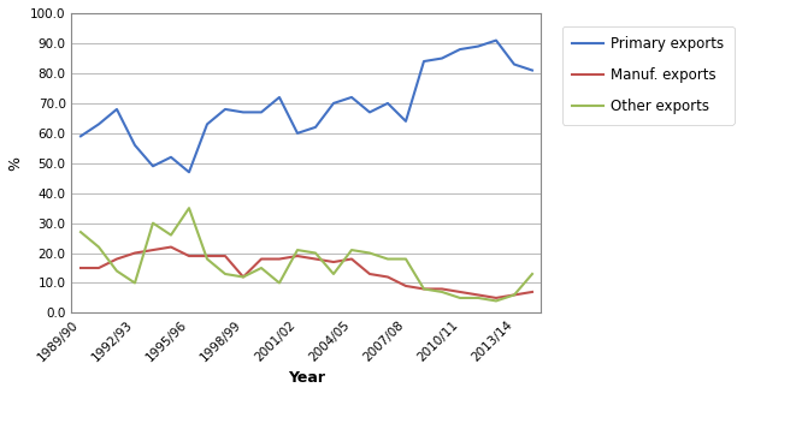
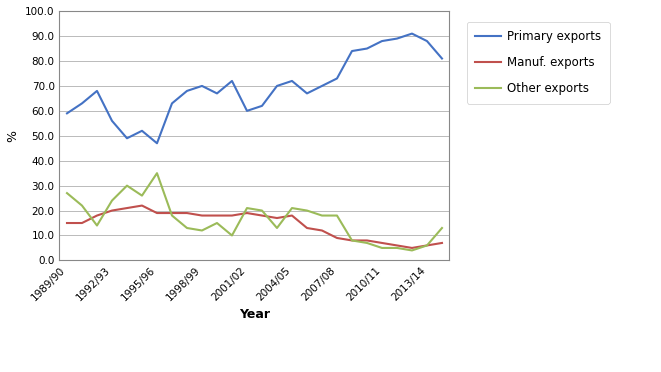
Other exports/1992/93: 10 -> 24
Primary exports/1998/99: 67 -> 70
Manuf. exports/1998/99: 12 -> 18
Primary exports/2007/08: 64 -> 73
Primary exports/2013/14: 83 -> 88
